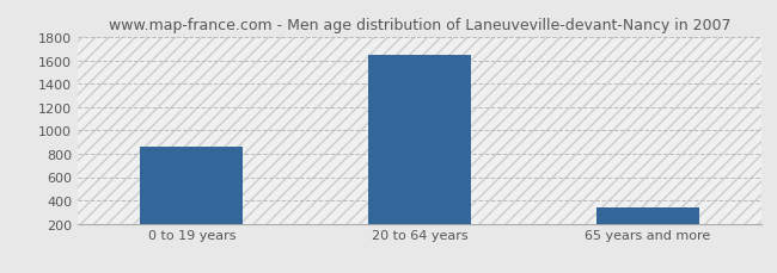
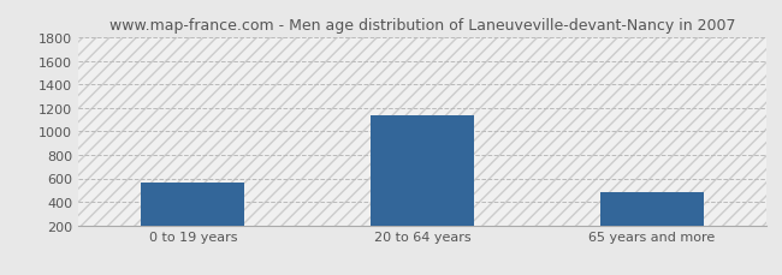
0 to 19 years: 860 -> 560
20 to 64 years: 1650 -> 1140
65 years and more: 340 -> 480
